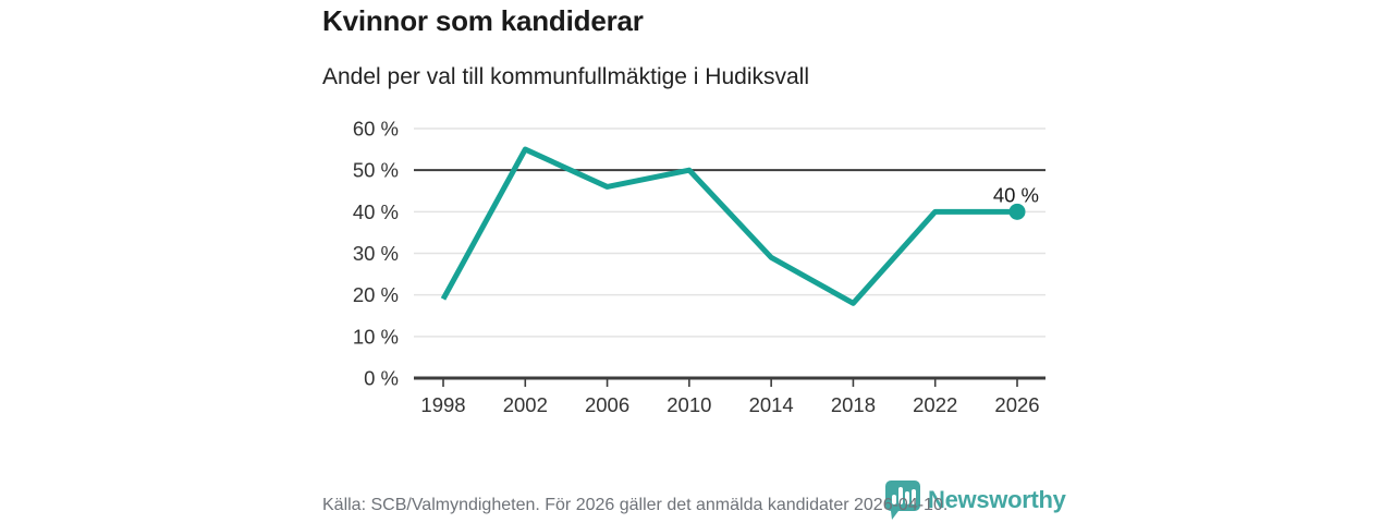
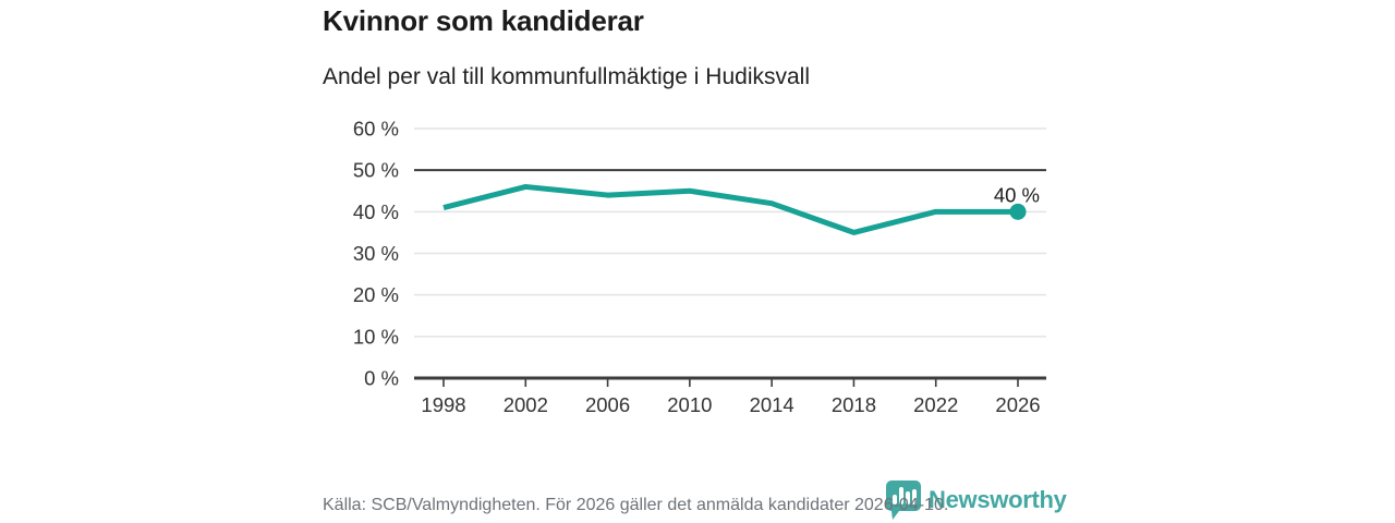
1998: 19% -> 41%
2002: 55% -> 46%
2006: 46% -> 44%
2010: 50% -> 45%
2014: 29% -> 42%
2018: 18% -> 35%
